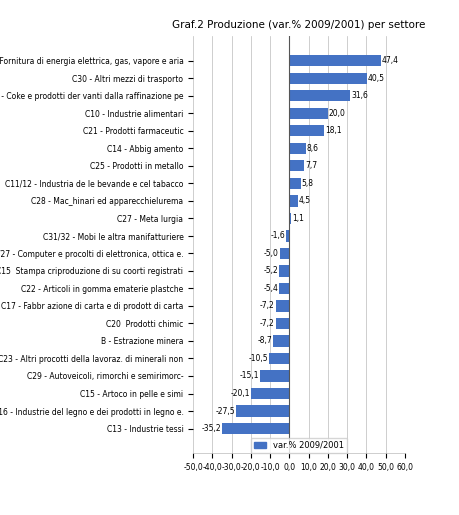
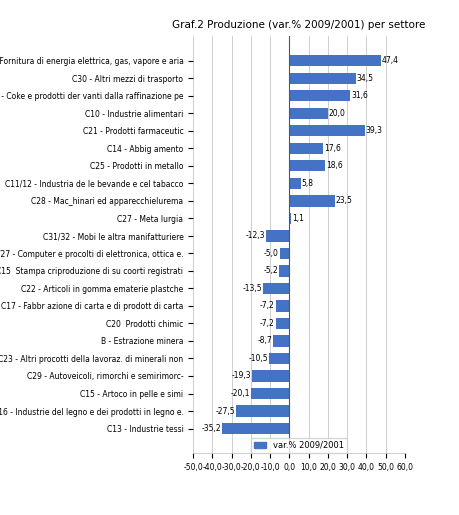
C30 - Altri mezzi di trasporto: 40,5 -> 34,5
C21 - Prodotti farmaceutic: 18,1 -> 39,3
C14 - Abbig amento: 8,6 -> 17,6
C25 - Prodotti in metallo: 7,7 -> 18,6
C28 - Mac_hinari ed apparecchielurema: 4,5 -> 23,5
C31/32 - Mobi le altra manifatturiere: -1,6 -> -12,3
C22 - Articoli in gomma ematerie plastche: -5,4 -> -13,5
C29 - Autoveicoli, rimorchi e semirimorc-: -15,1 -> -19,3
